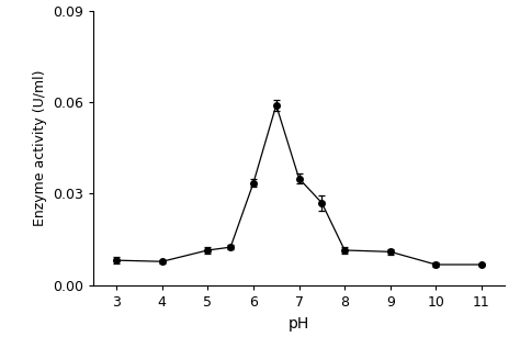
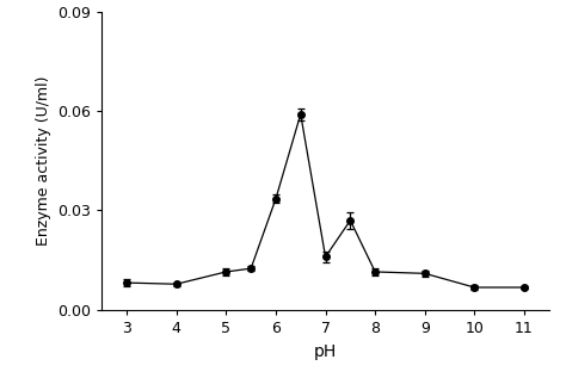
7: 0.0350 -> 0.0160
